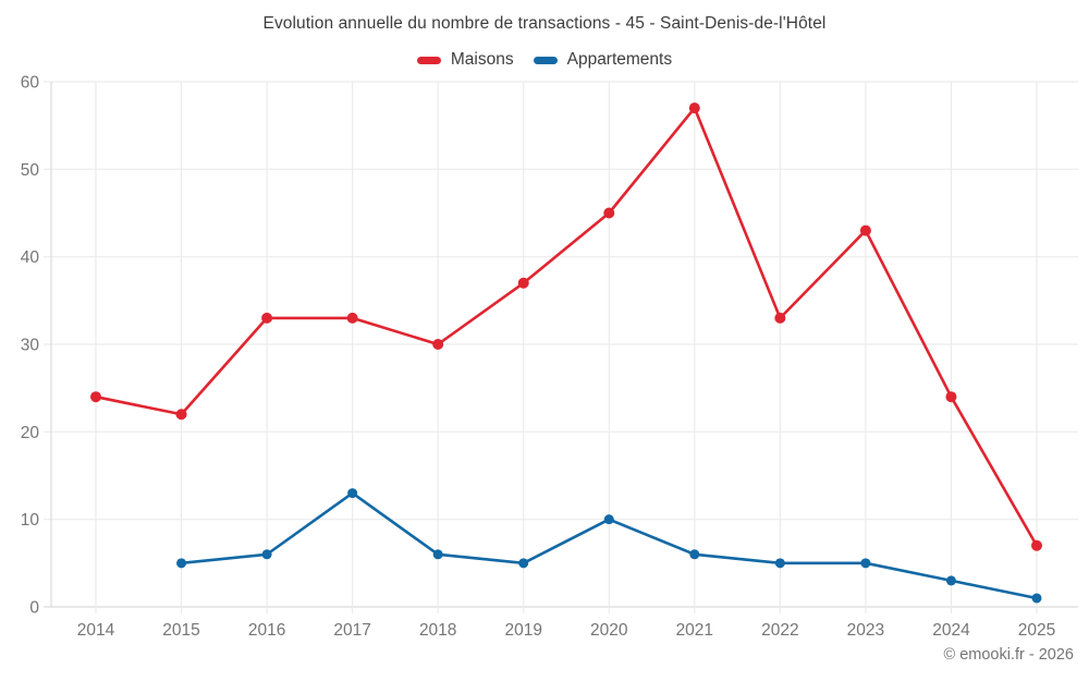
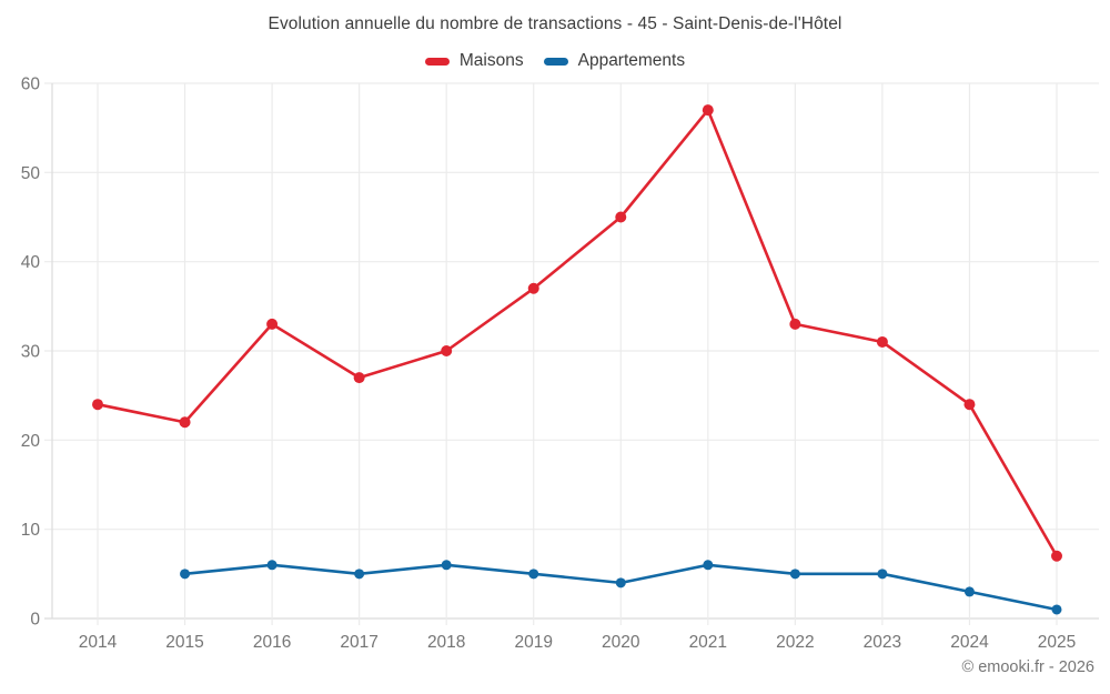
Maisons/2017: 33 -> 27
Appartements/2017: 13 -> 5
Appartements/2020: 10 -> 4
Maisons/2023: 43 -> 31
